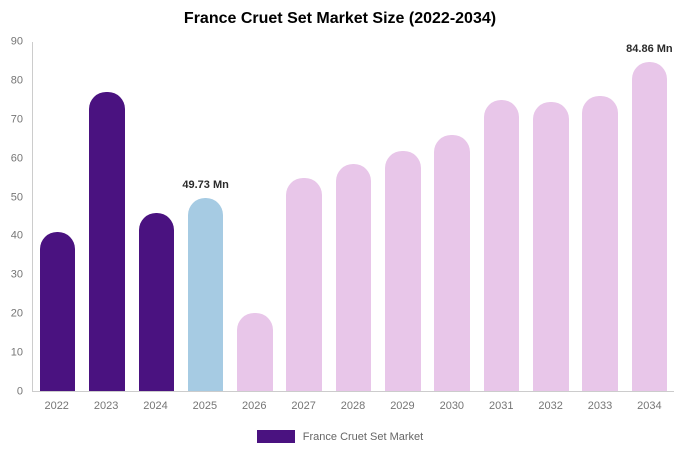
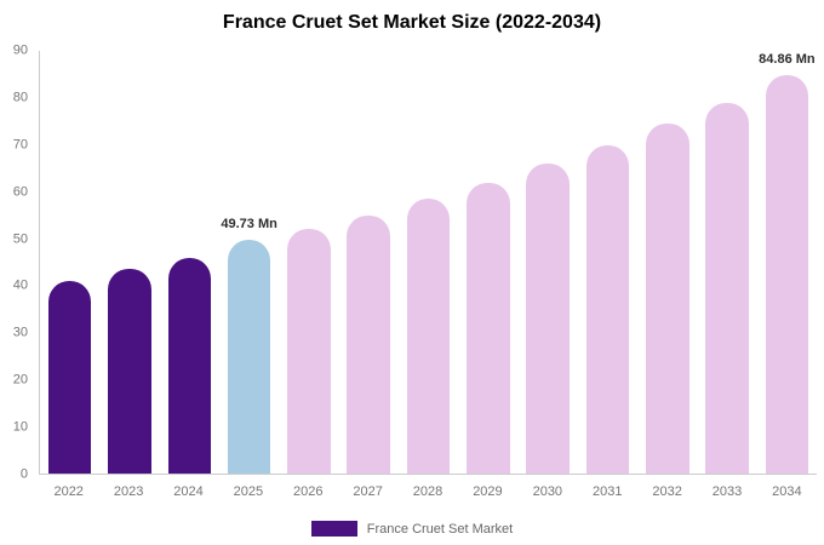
2023: 77 -> 44
2026: 20 -> 52
2031: 75 -> 70
2033: 76 -> 79
